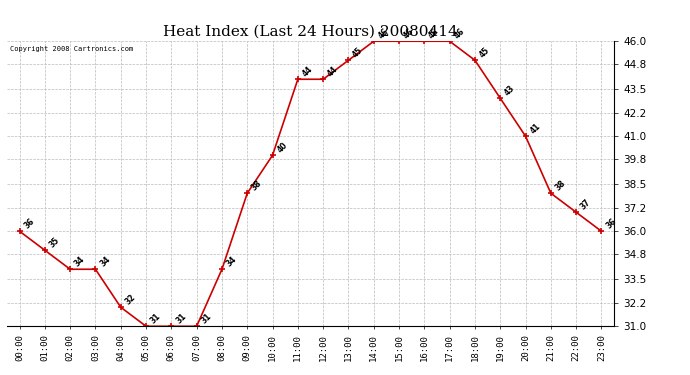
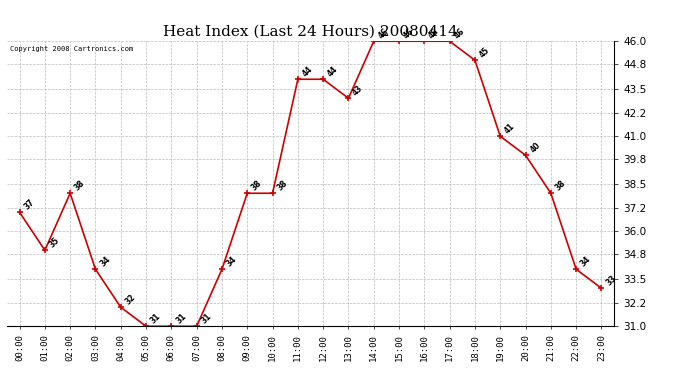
00:00: 36 -> 37
02:00: 34 -> 38
10:00: 40 -> 38
13:00: 45 -> 43
19:00: 43 -> 41
20:00: 41 -> 40
22:00: 37 -> 34
23:00: 36 -> 33
